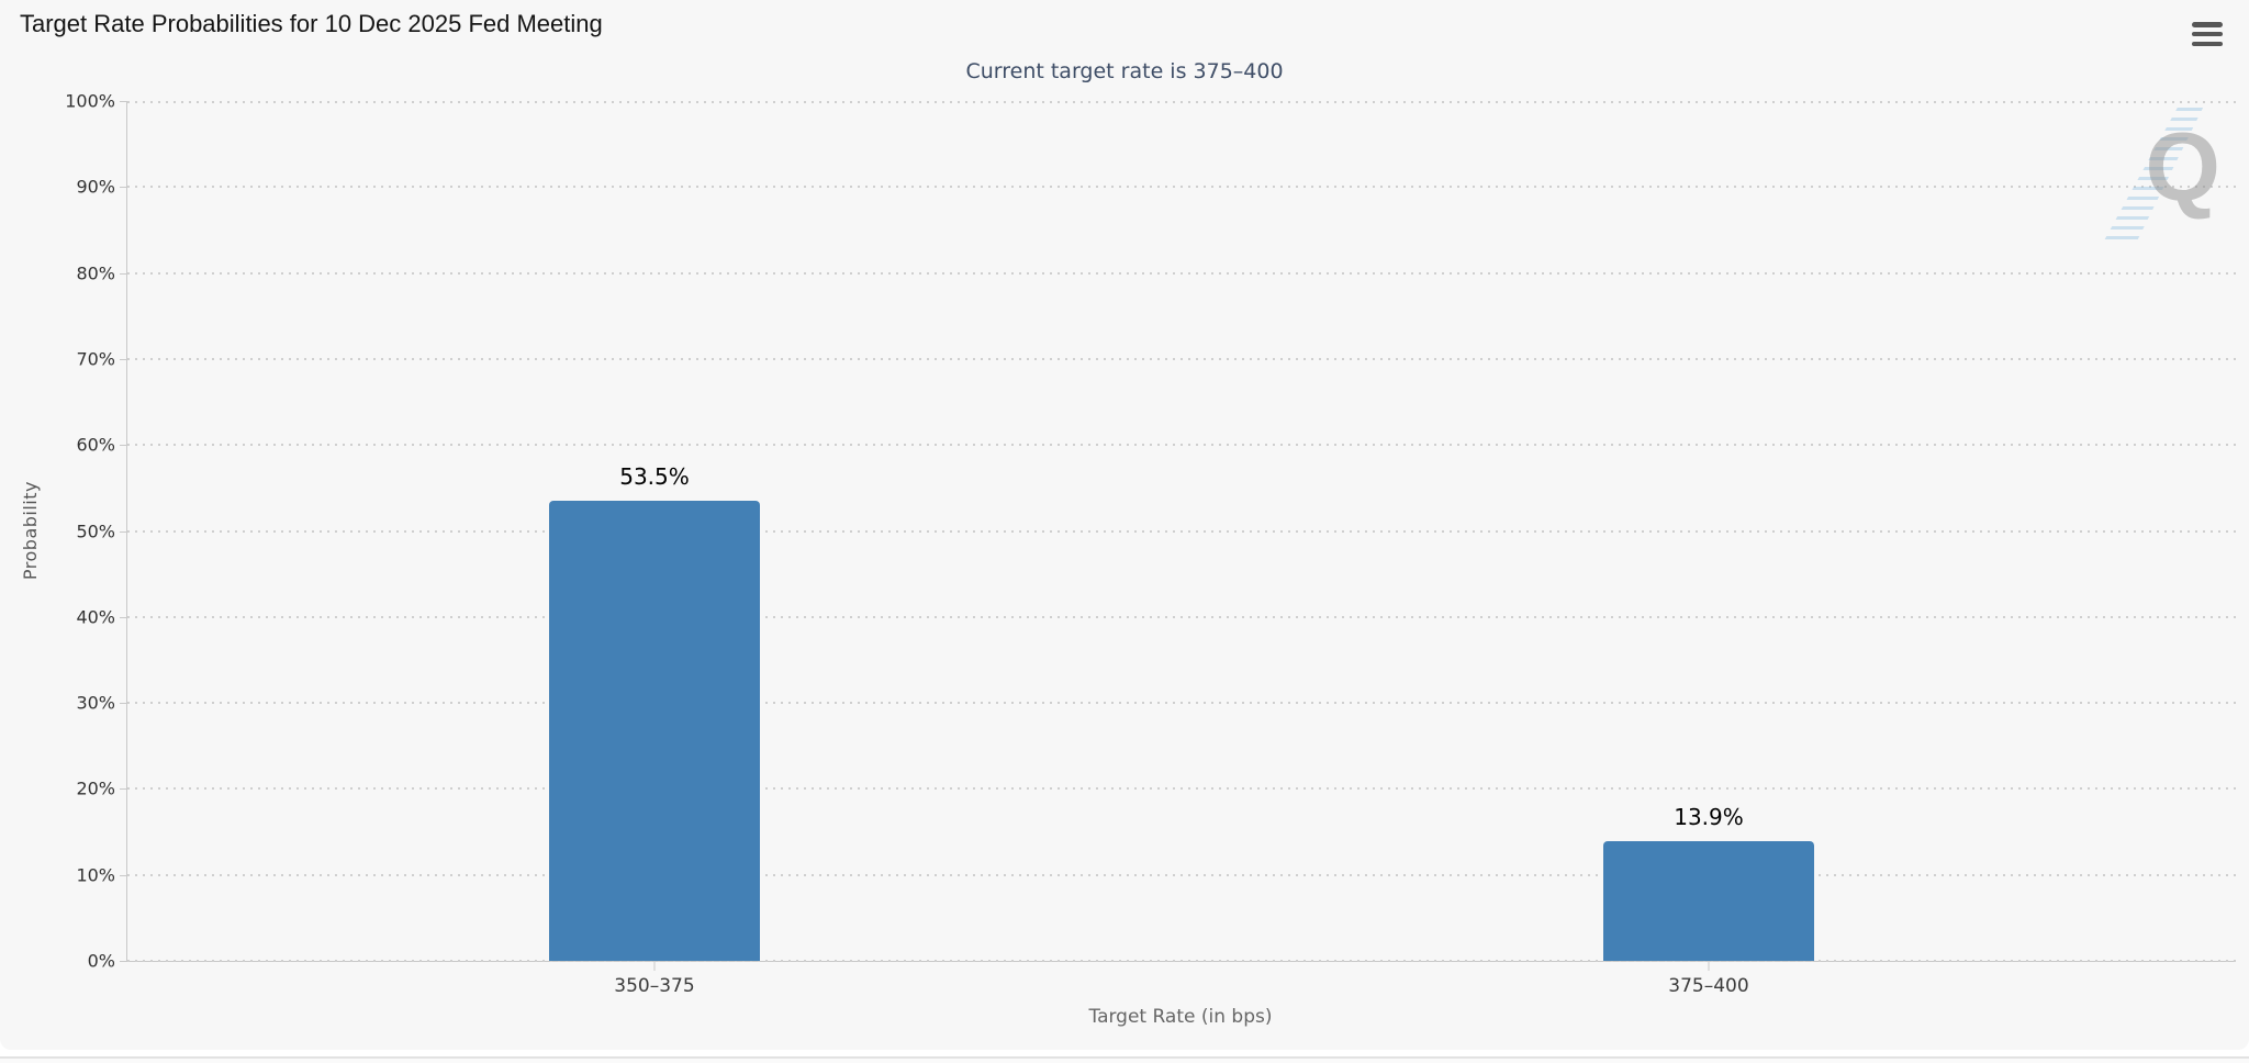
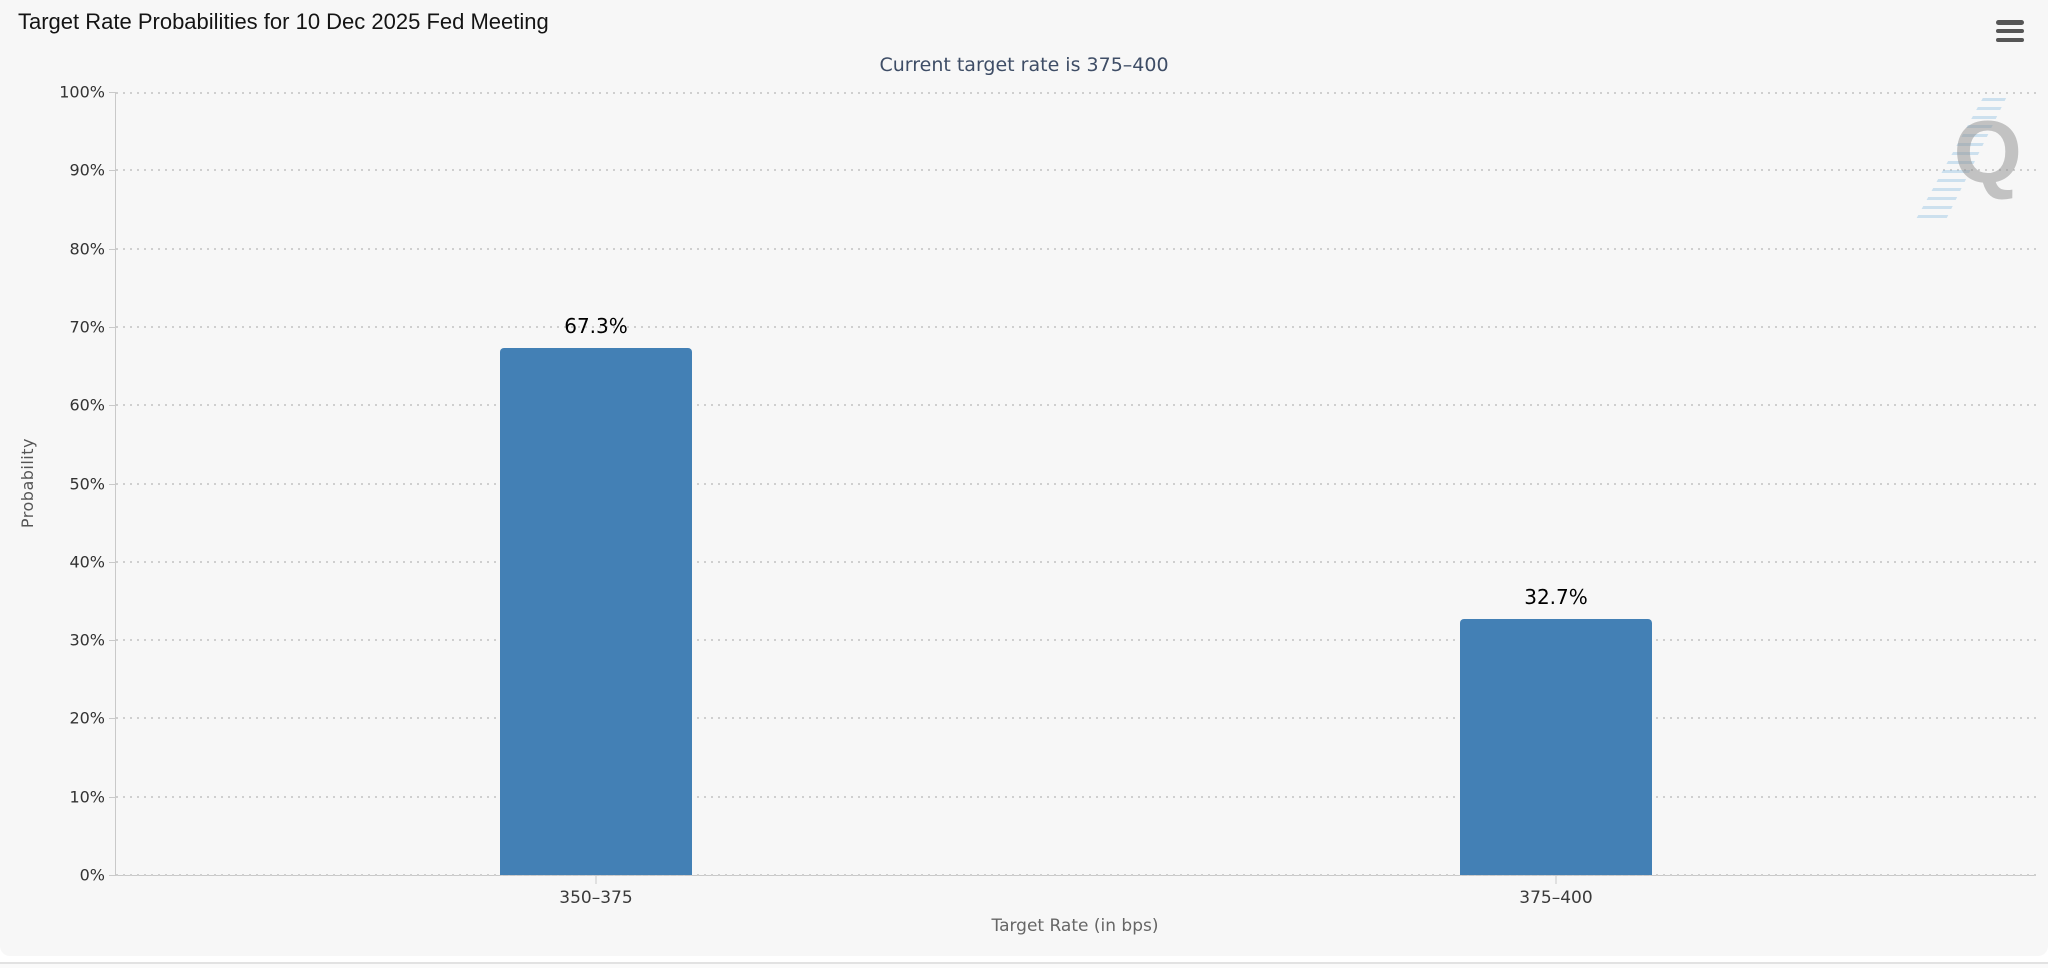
350–375: 53.5% -> 67.3%
375–400: 13.9% -> 32.7%
